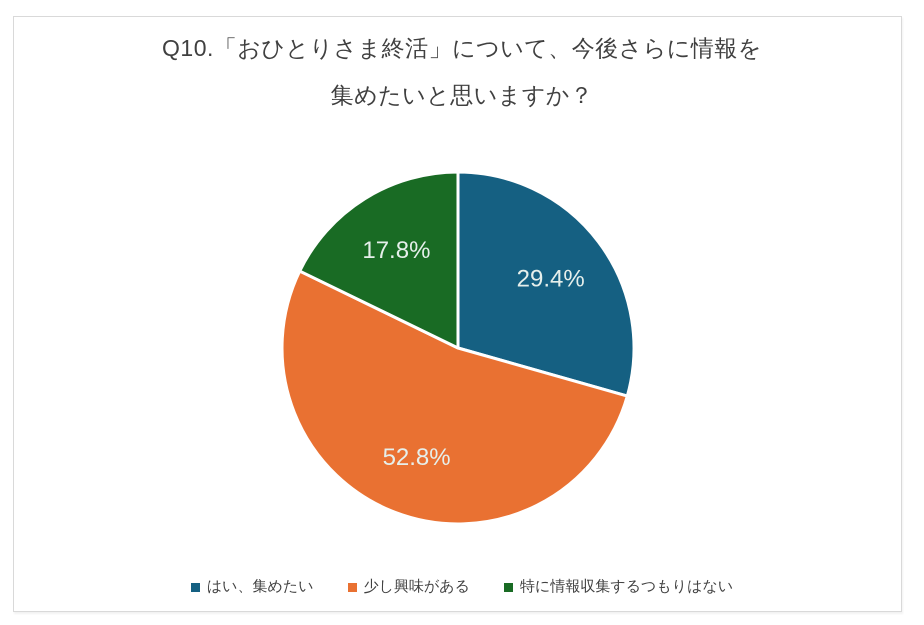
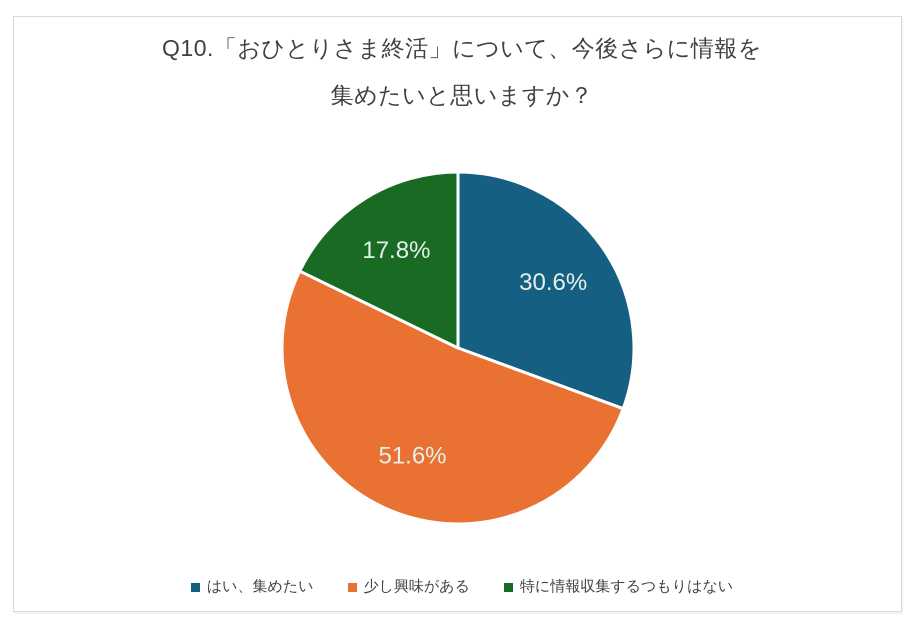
はい、集めたい: 29.4% -> 30.6%
少し興味がある: 52.8% -> 51.6%
